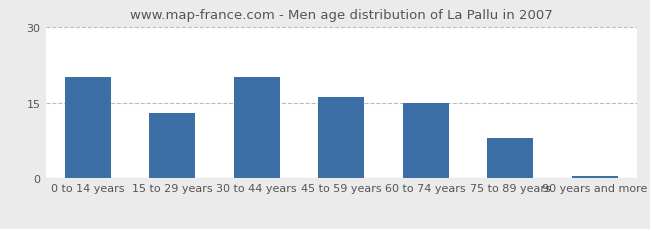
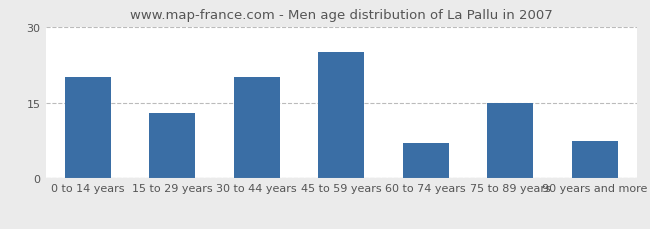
45 to 59 years: 16.0 -> 25.0
60 to 74 years: 15.0 -> 7.0
75 to 89 years: 8.0 -> 15.0
90 years and more: 0.5 -> 7.4
